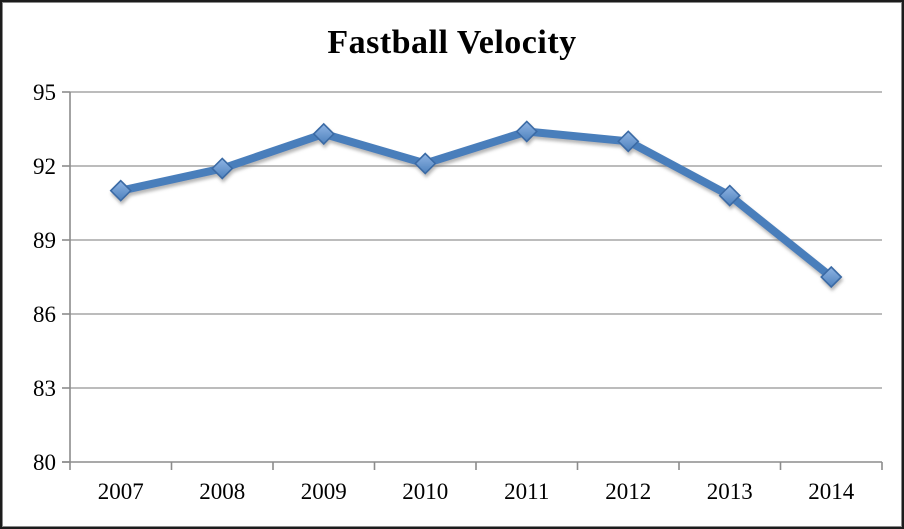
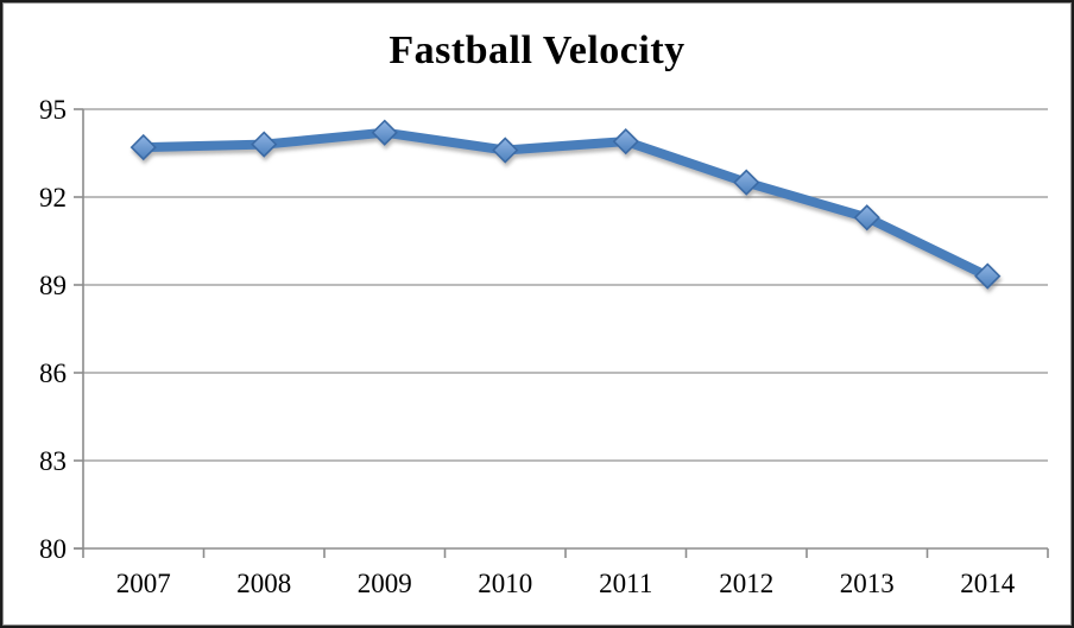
2007: 91.0 -> 93.7
2008: 91.9 -> 93.8
2009: 93.3 -> 94.2
2010: 92.1 -> 93.6
2011: 93.4 -> 93.9
2012: 93.0 -> 92.5
2013: 90.8 -> 91.3
2014: 87.5 -> 89.3
